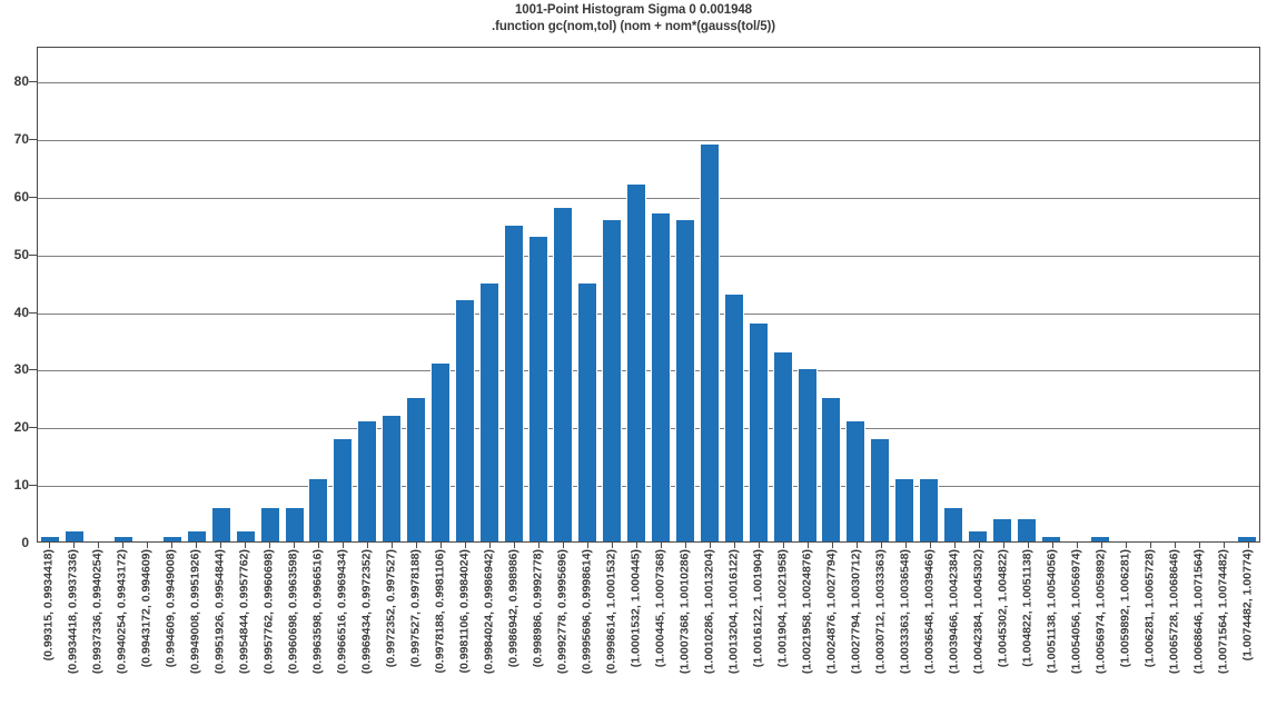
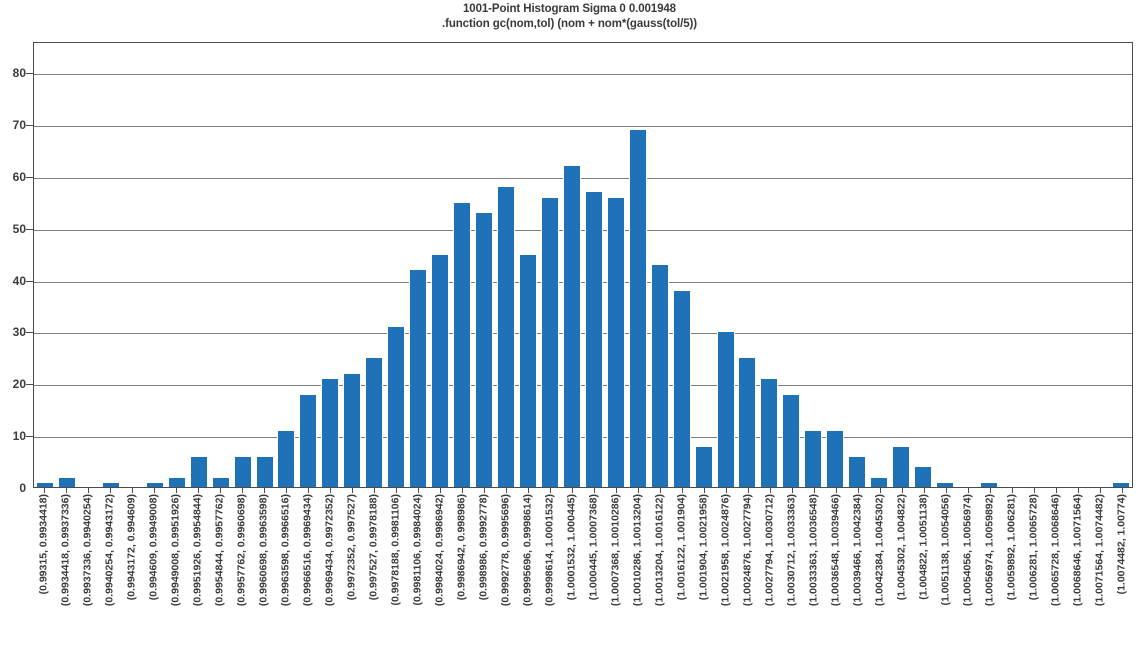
(1.001904, 1.0021958): 33 -> 8
(1.0045302, 1.004822): 4 -> 8
